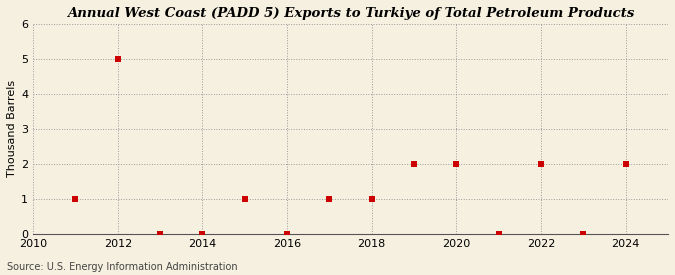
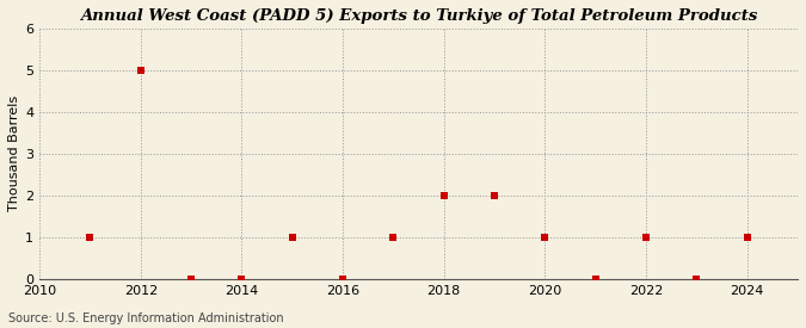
2018: 1 -> 2
2020: 2 -> 1
2022: 2 -> 1
2024: 2 -> 1
